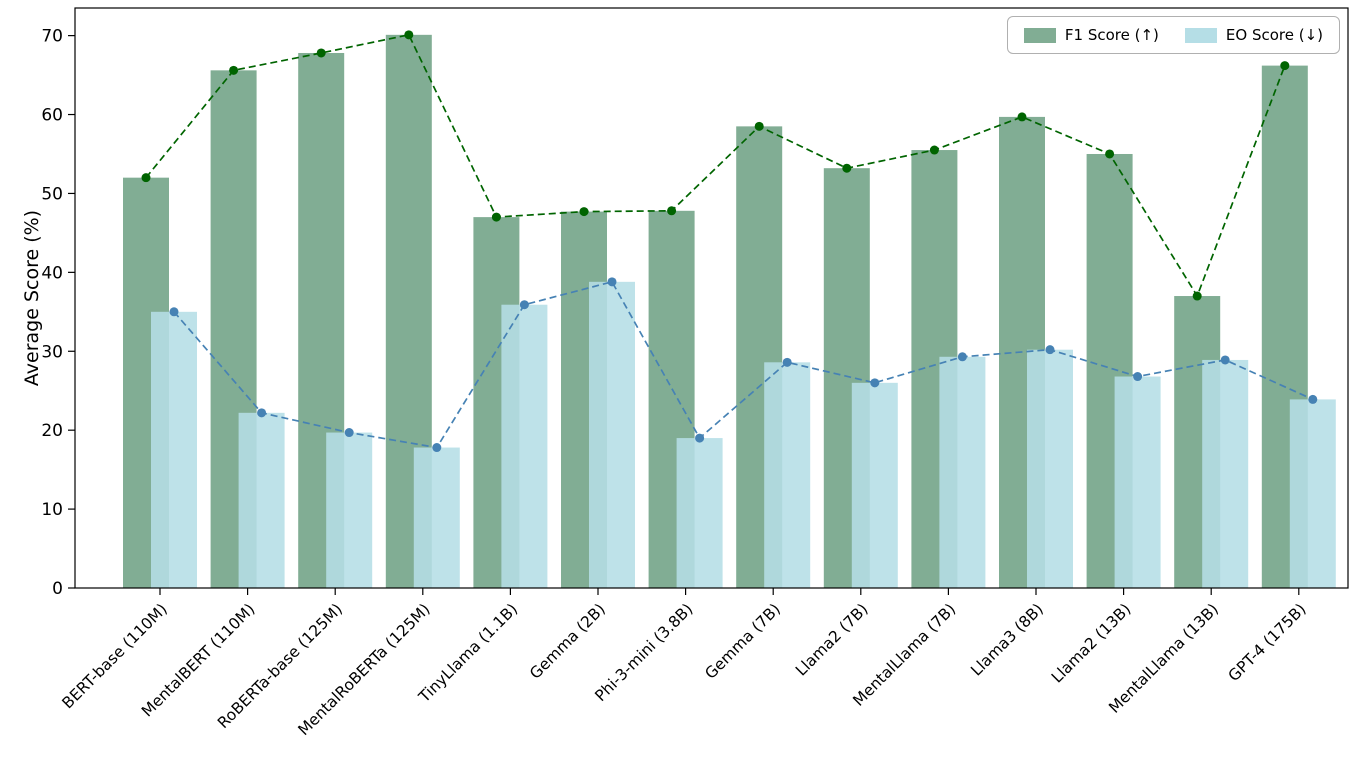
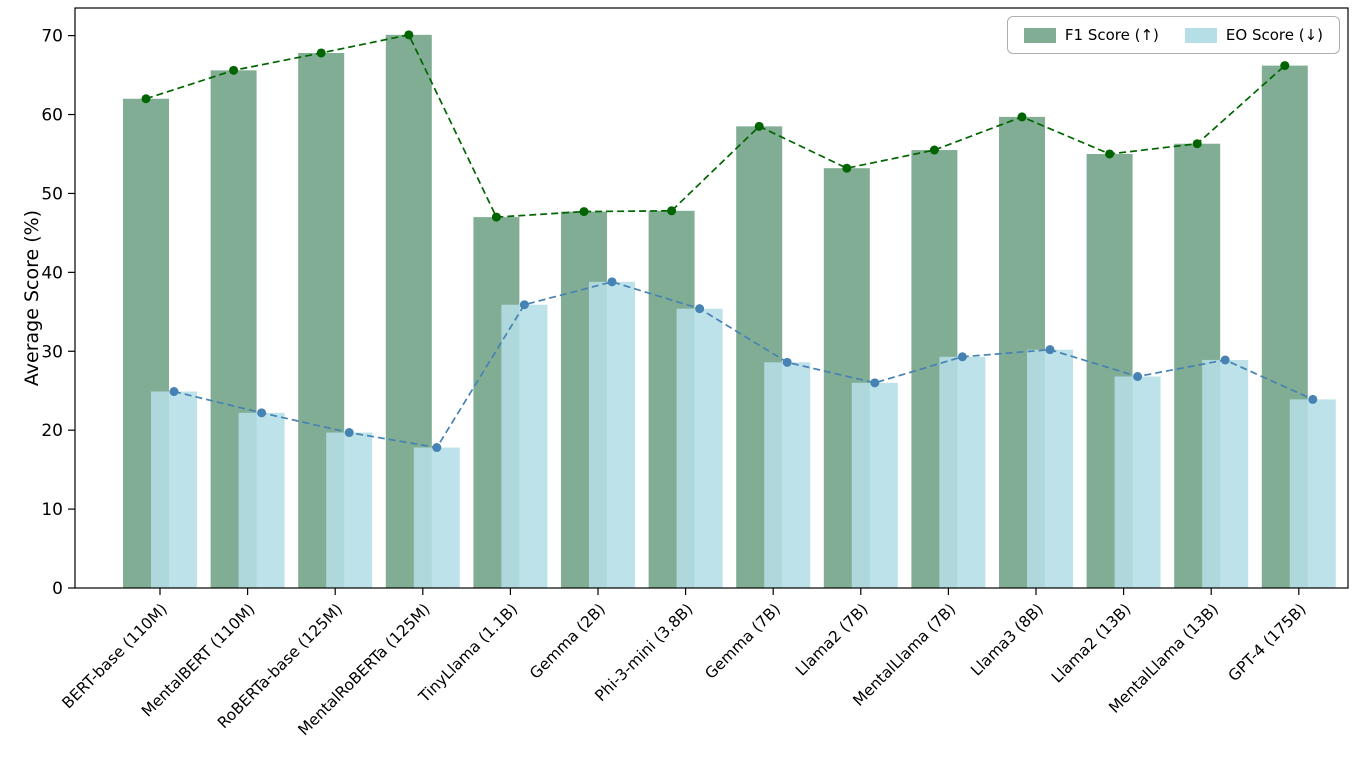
F1 Score (↑)/BERT-base (110M): 52 -> 62
EO Score (↓)/BERT-base (110M): 35 -> 25
EO Score (↓)/Phi-3-mini (3.8B): 19 -> 35
F1 Score (↑)/MentalLlama (13B): 37 -> 56
